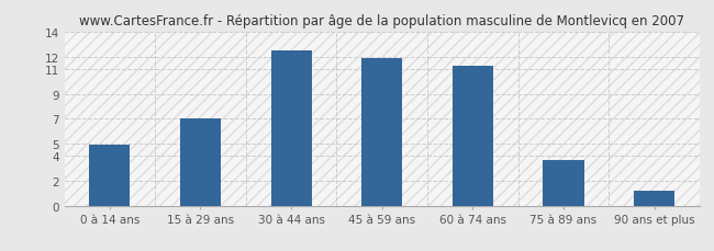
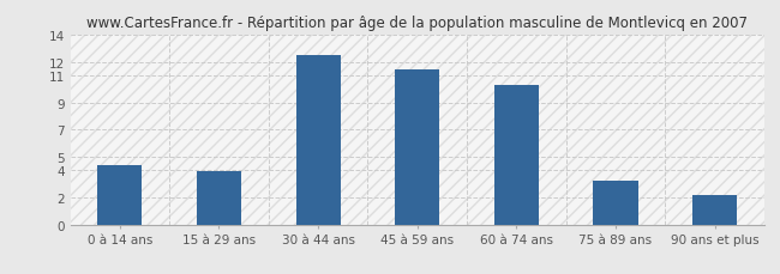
0 à 14 ans: 4.9 -> 4.4
15 à 29 ans: 7.0 -> 3.9
45 à 59 ans: 11.9 -> 11.4
60 à 74 ans: 11.3 -> 10.3
75 à 89 ans: 3.7 -> 3.2
90 ans et plus: 1.2 -> 2.2
